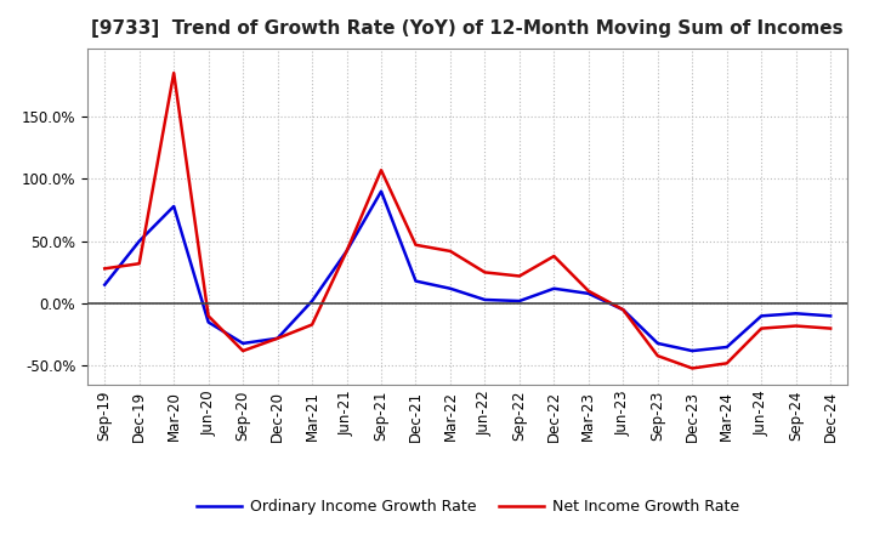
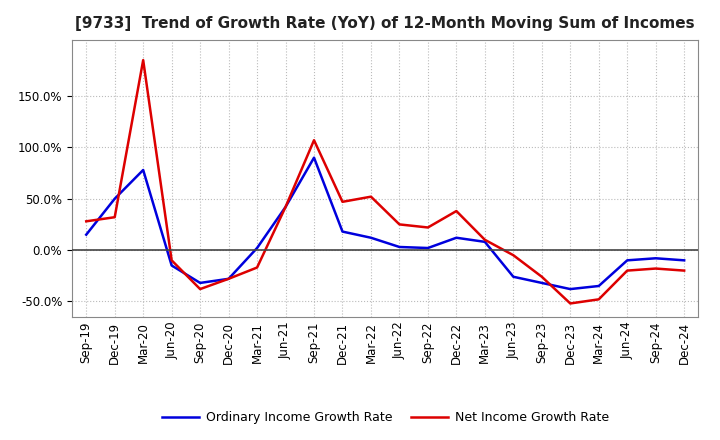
Net Income Growth Rate/Mar-22: 42% -> 52%
Ordinary Income Growth Rate/Jun-23: -5% -> -26%
Net Income Growth Rate/Sep-23: -42% -> -26%
